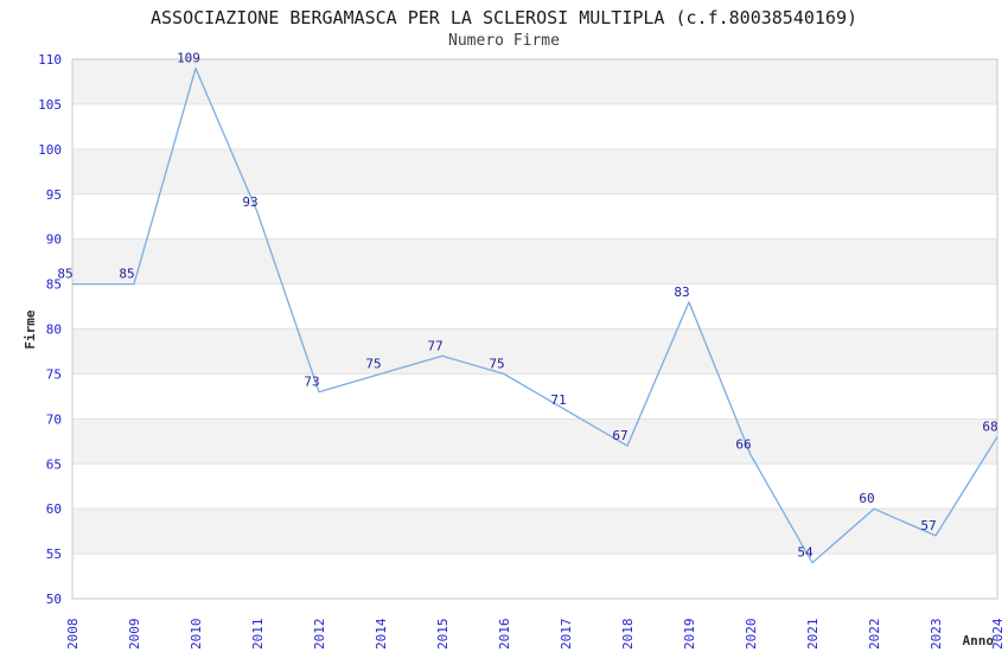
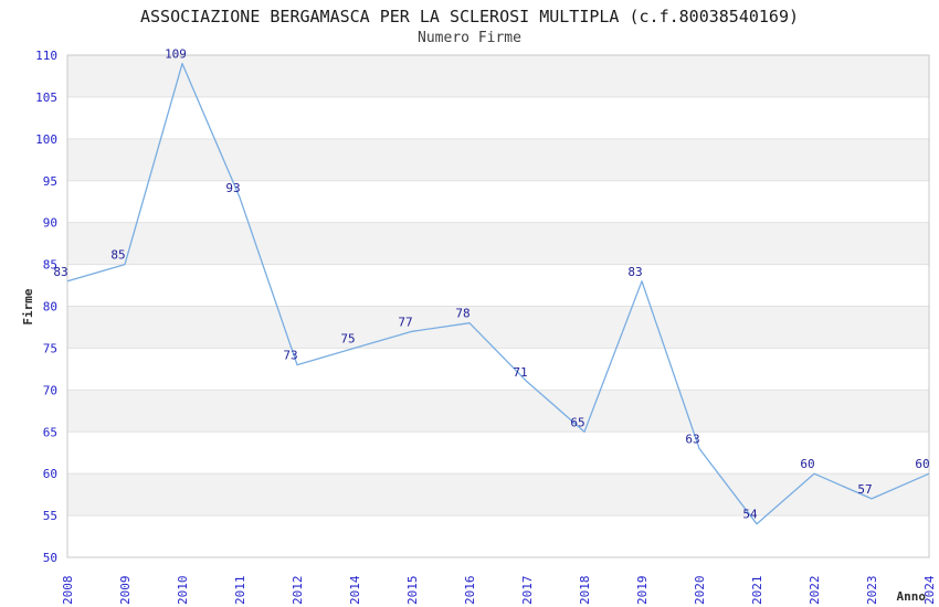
2008: 85 -> 83
2016: 75 -> 78
2018: 67 -> 65
2020: 66 -> 63
2024: 68 -> 60
